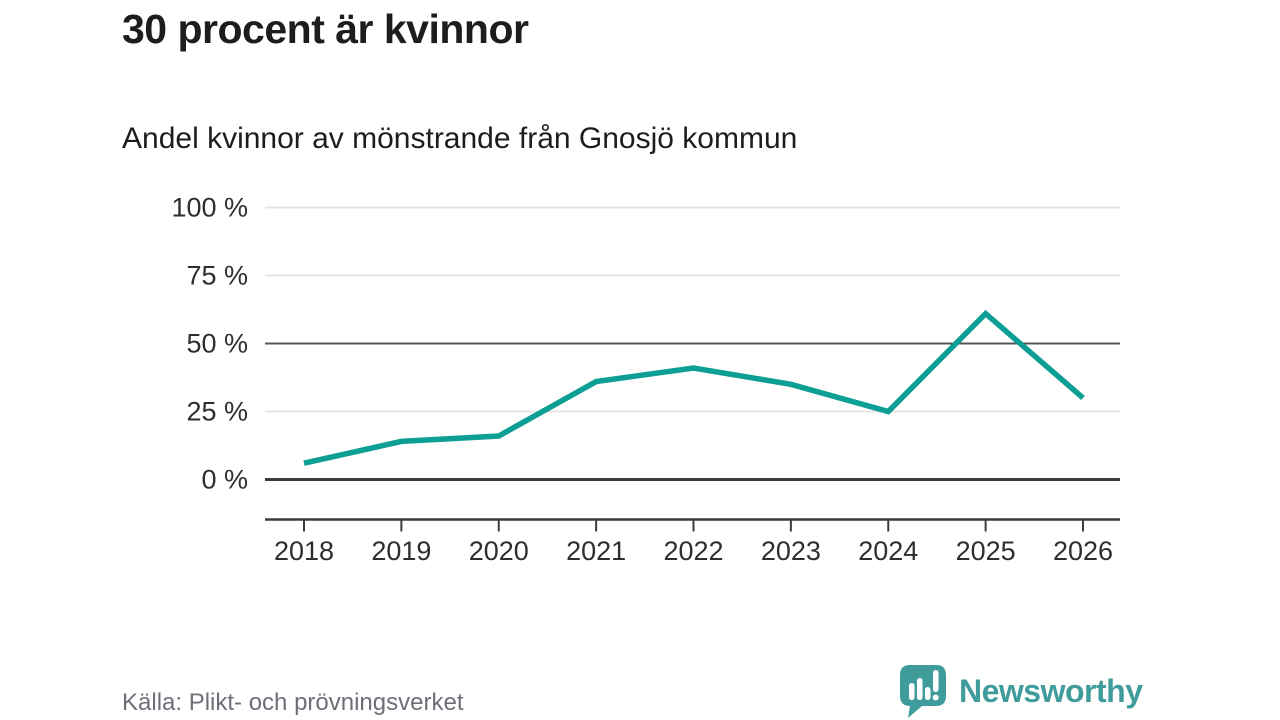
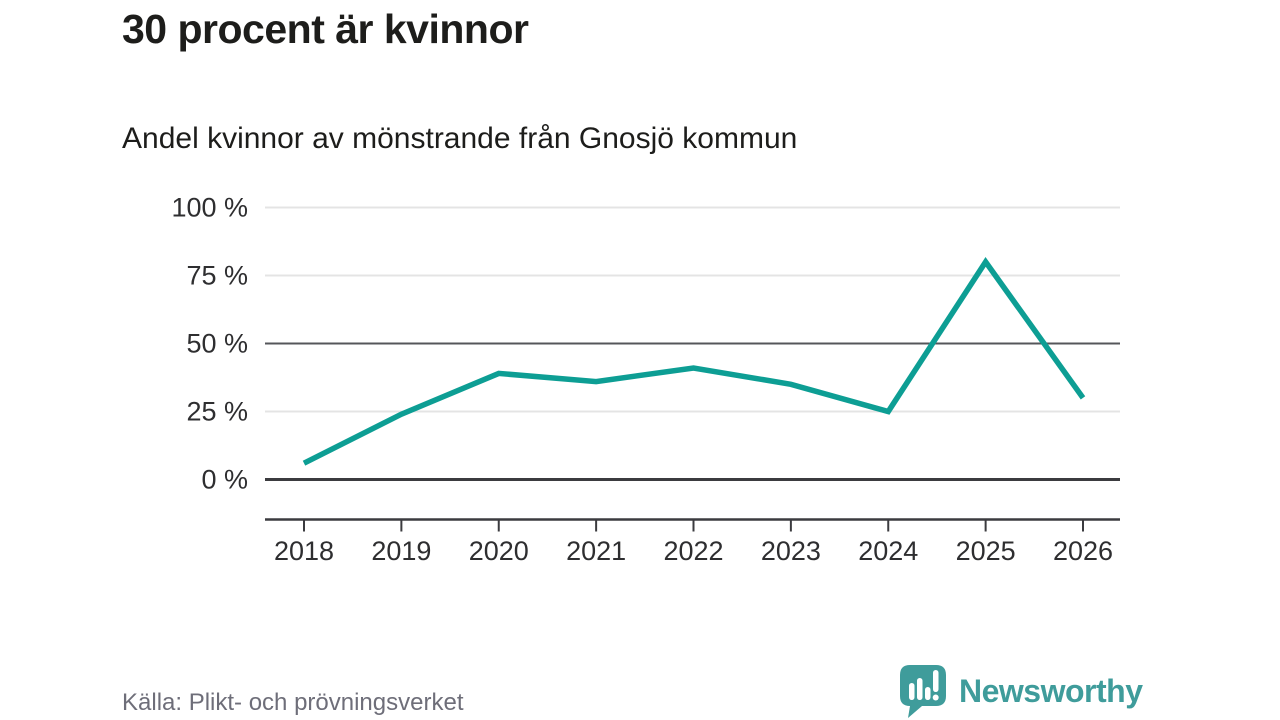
2019: 14% -> 24%
2020: 16% -> 39%
2025: 61% -> 80%
